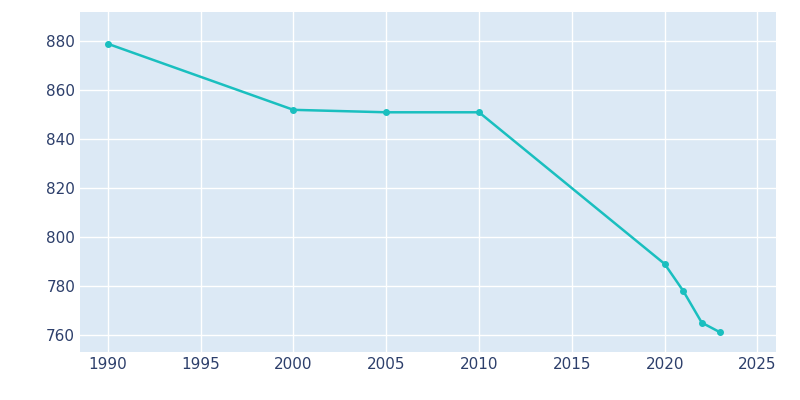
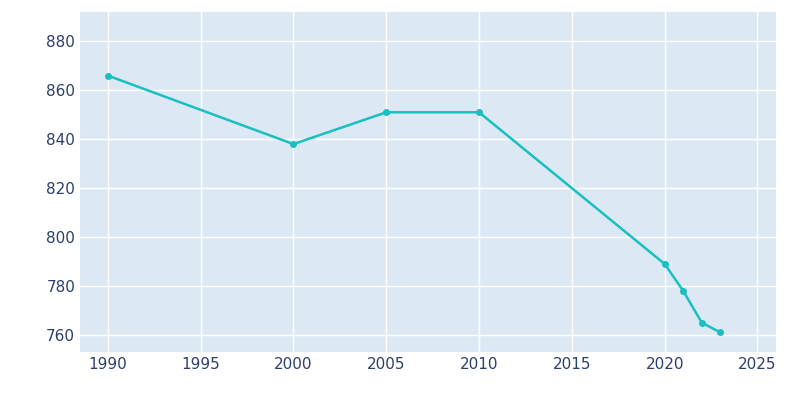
1990: 879 -> 866
2000: 852 -> 838
